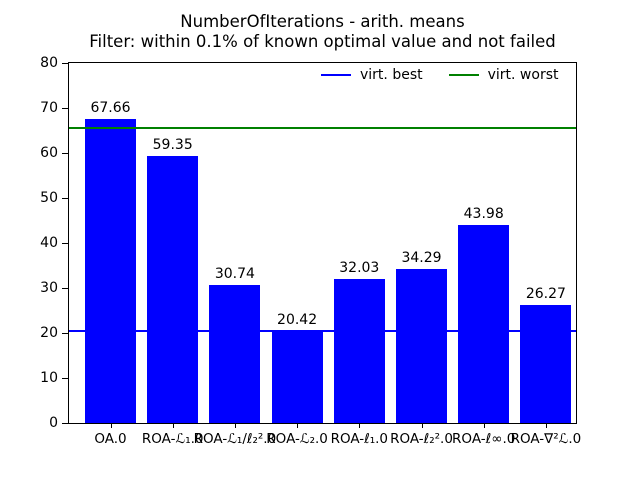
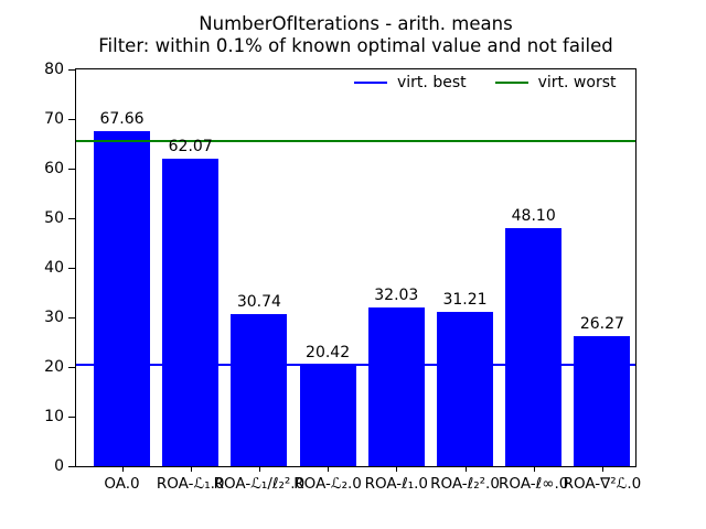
ROA-ℒ₁.0: 59.35 -> 62.07
ROA-ℓ₂².0: 34.29 -> 31.21
ROA-ℓ∞.0: 43.98 -> 48.10
